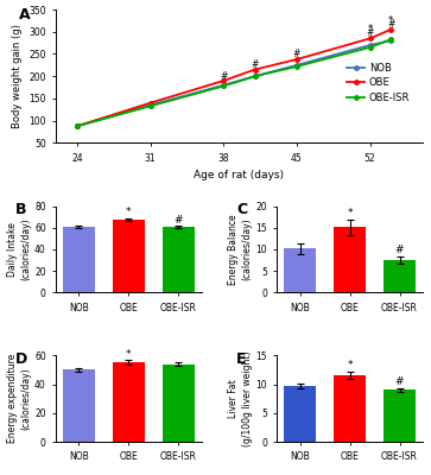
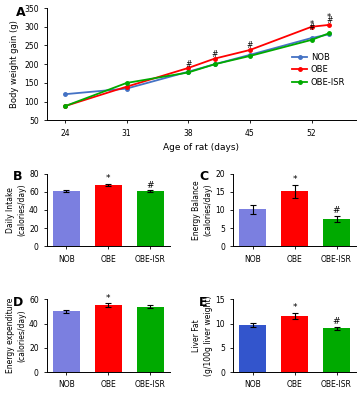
NOB/24: 88 -> 120
OBE-ISR/31: 133 -> 150
OBE/52: 285 -> 300
